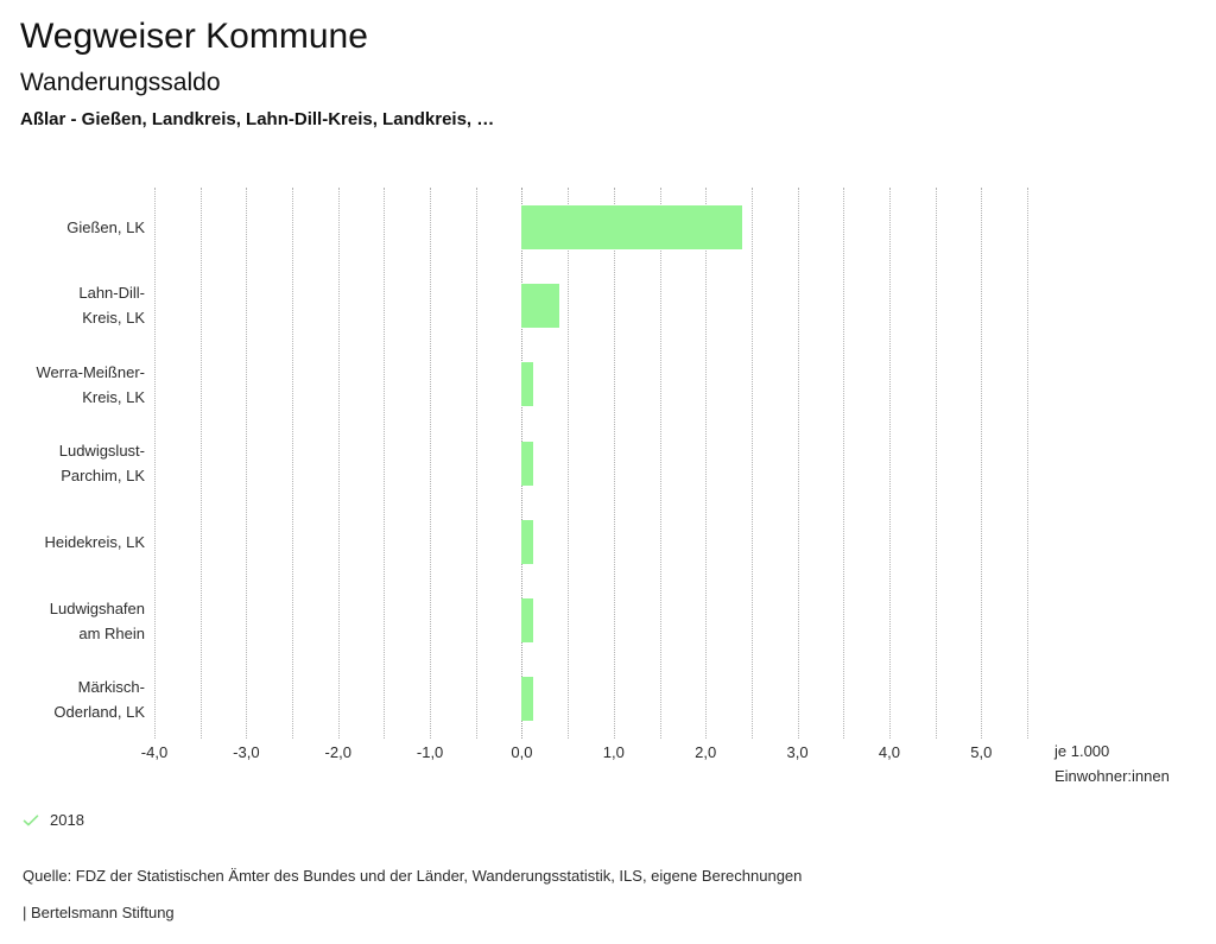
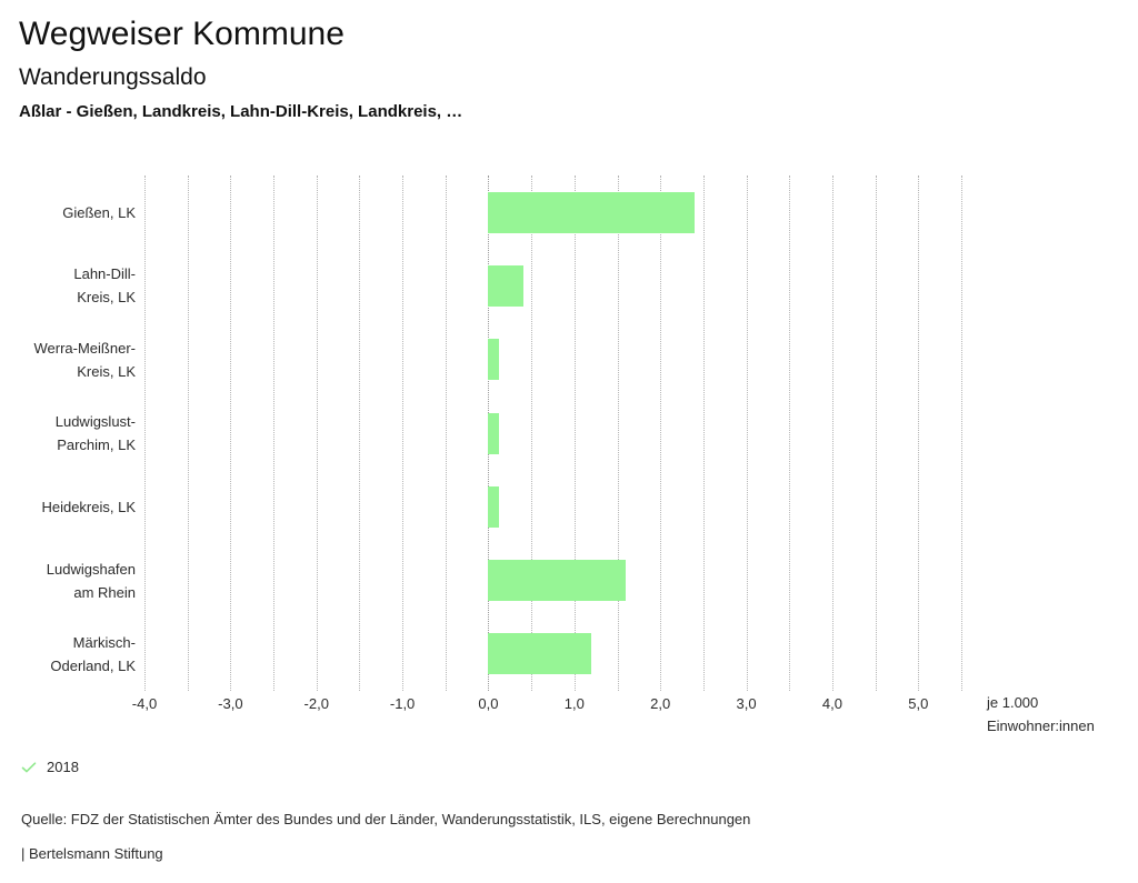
Ludwigshafen am Rhein: 0,1 -> 1,6
Märkisch-Oderland, LK: 0,1 -> 1,2
